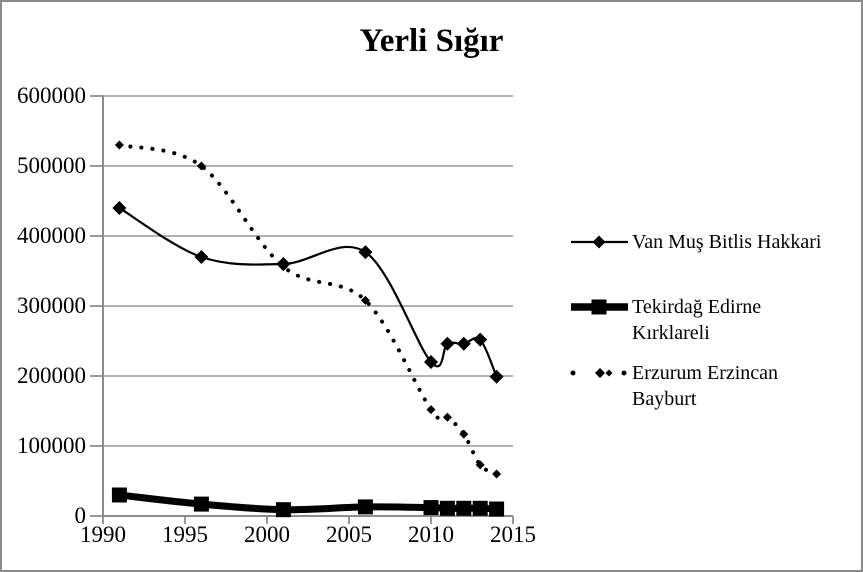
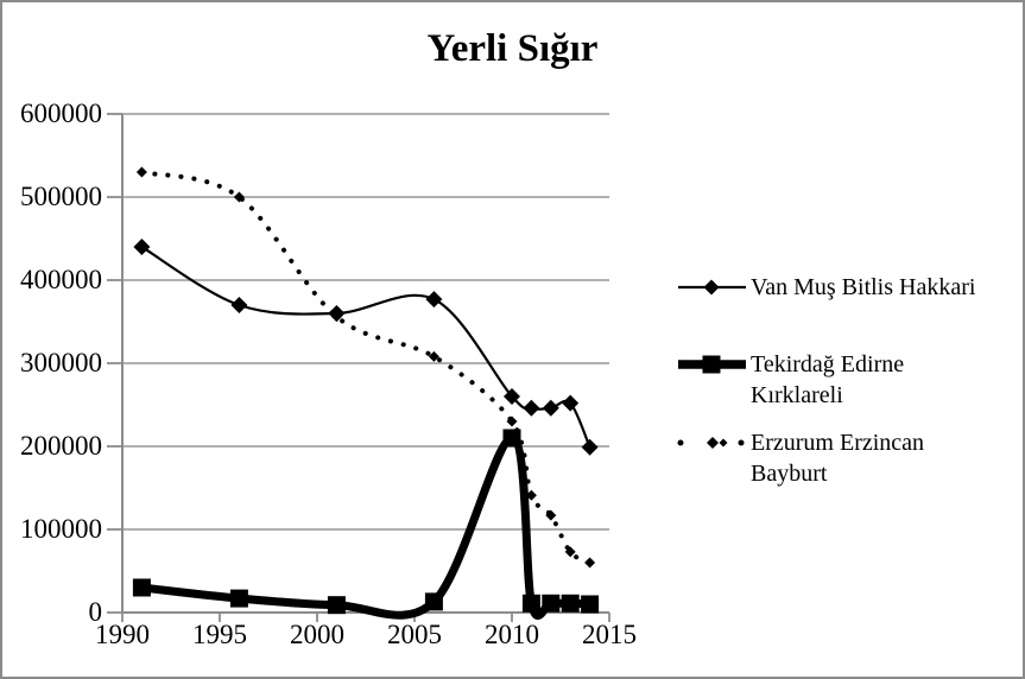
Van Muş Bitlis Hakkari/2010: 220000 -> 260000
Tekirdağ Edirne Kırklareli/2010: 10000 -> 210000
Erzurum Erzincan Bayburt/2010: 150000 -> 230000
